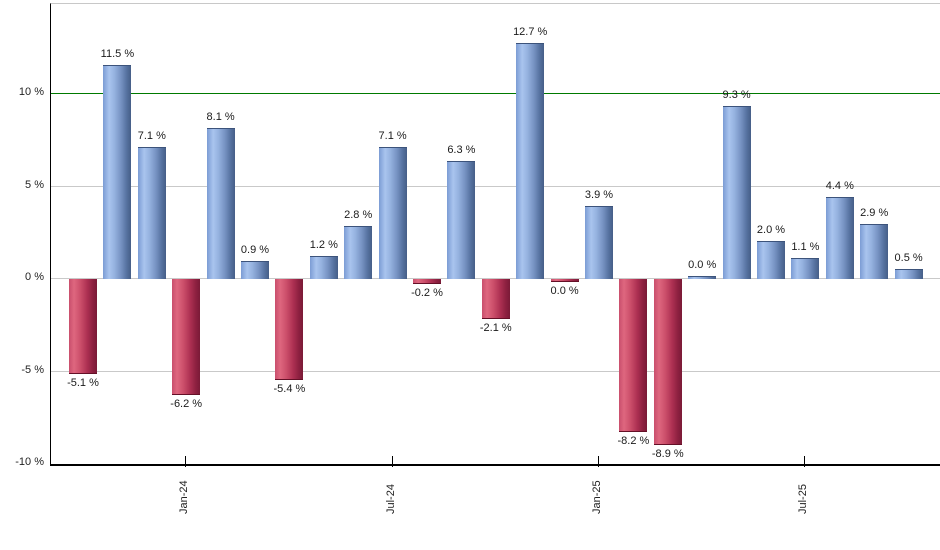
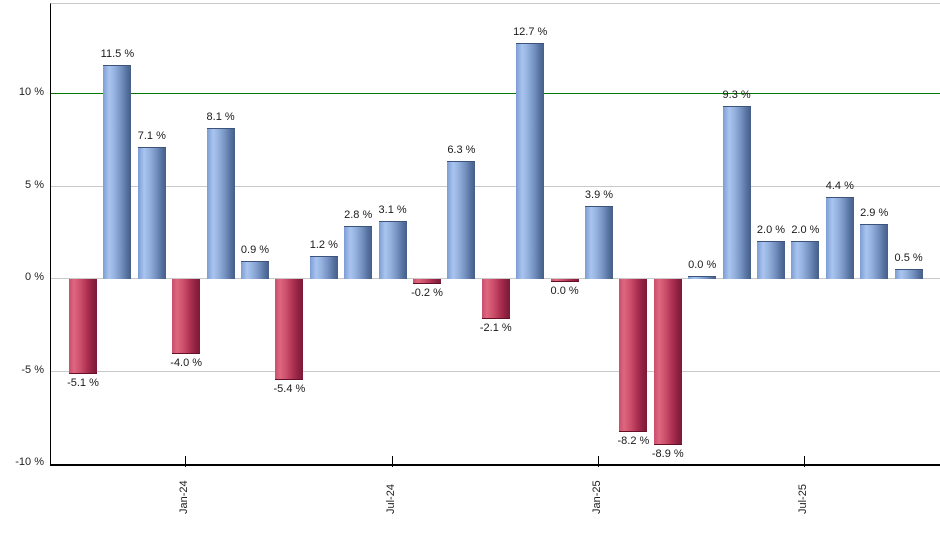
Jan-24: -6.2 -> -4.0
Jul-24: 7.1 -> 3.1
Jul-25: 1.1 -> 2.0
